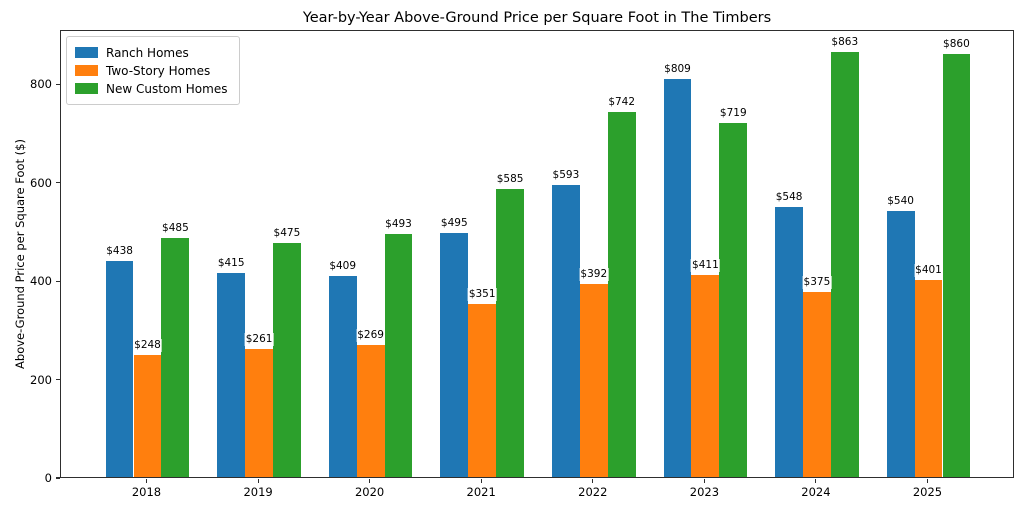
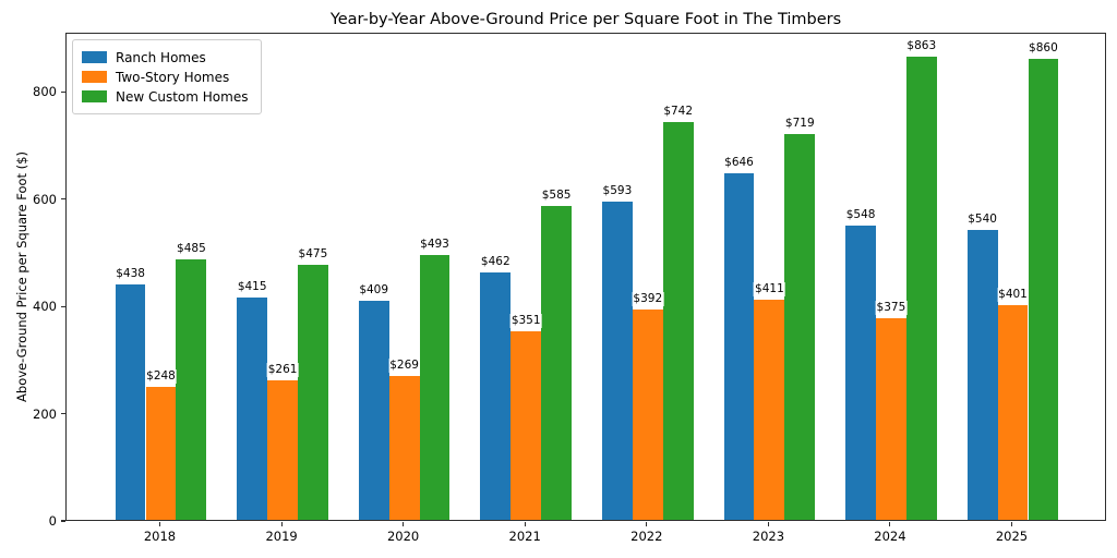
Ranch Homes/2021: $495 -> $462
Ranch Homes/2023: $809 -> $646
